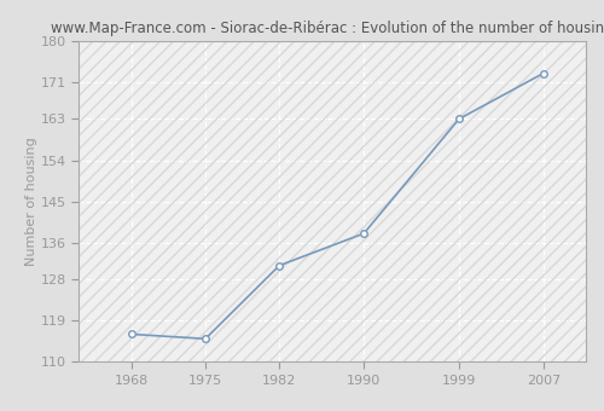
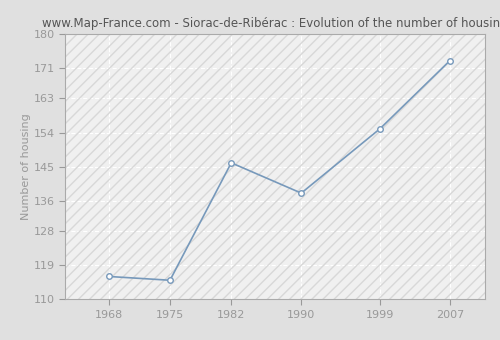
1982: 131 -> 146
1999: 163 -> 155
